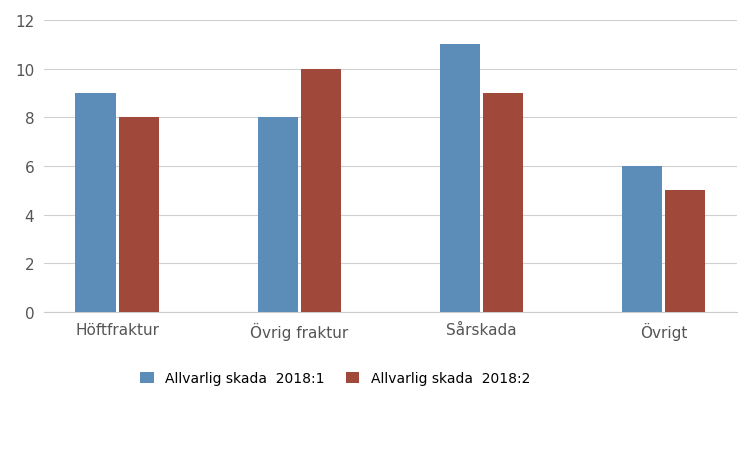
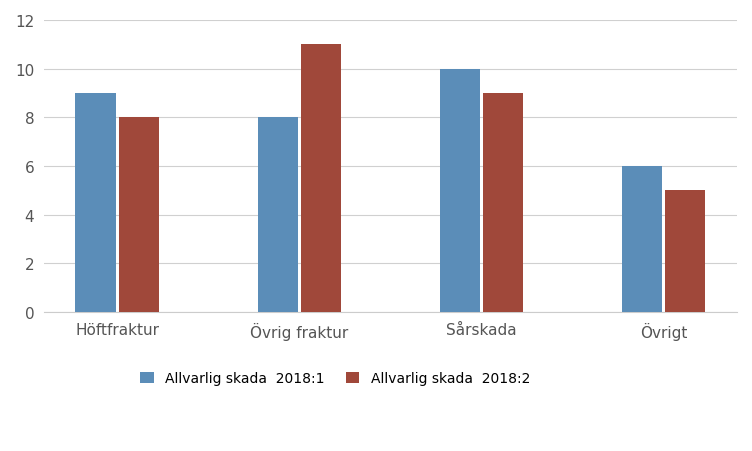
Allvarlig skada 2018:2/Övrig fraktur: 10 -> 11
Allvarlig skada 2018:1/Sårskada: 11 -> 10
